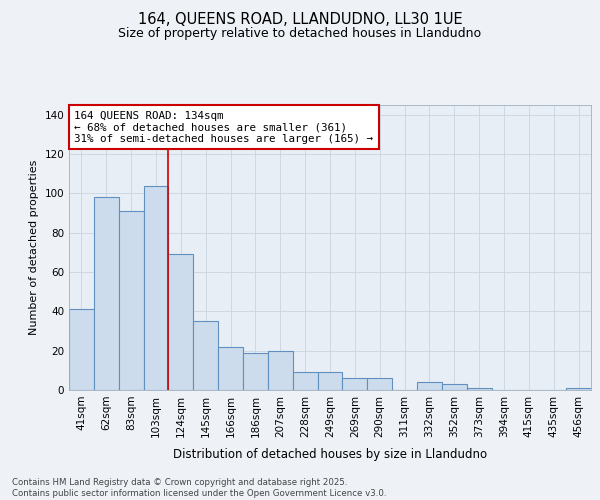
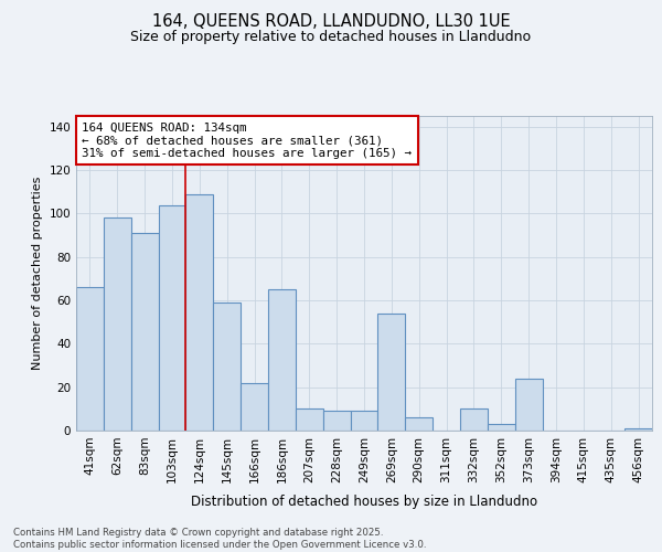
41sqm: 41 -> 66
124sqm: 69 -> 109
145sqm: 35 -> 59
186sqm: 19 -> 65
207sqm: 20 -> 10
269sqm: 6 -> 54
332sqm: 4 -> 10
373sqm: 1 -> 24
